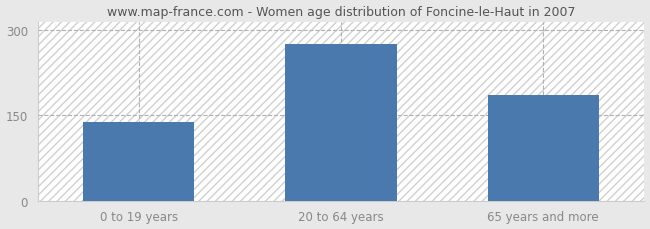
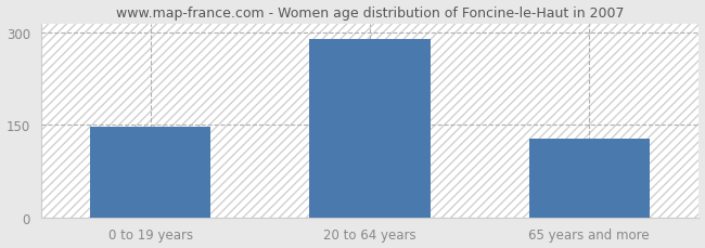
0 to 19 years: 138 -> 148
20 to 64 years: 276 -> 290
65 years and more: 186 -> 128
